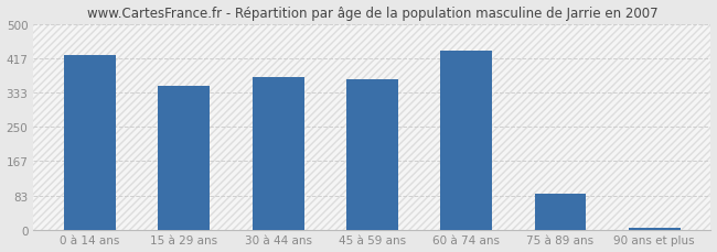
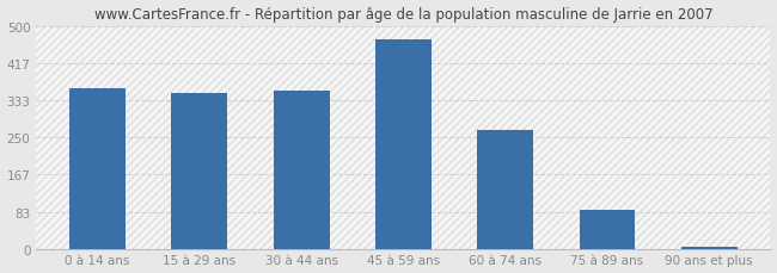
0 à 14 ans: 425 -> 360
30 à 44 ans: 370 -> 355
45 à 59 ans: 365 -> 470
60 à 74 ans: 435 -> 265
